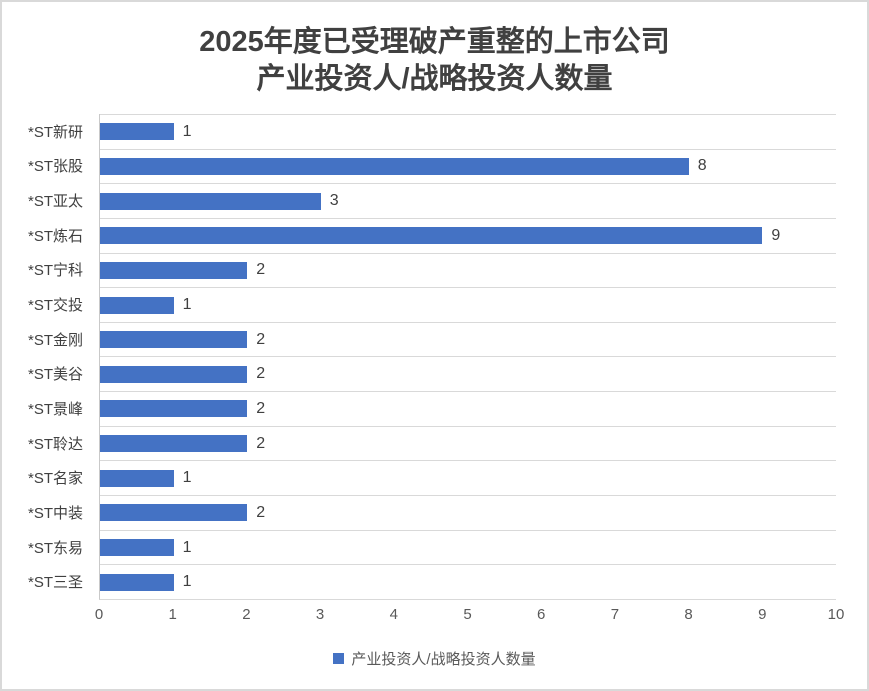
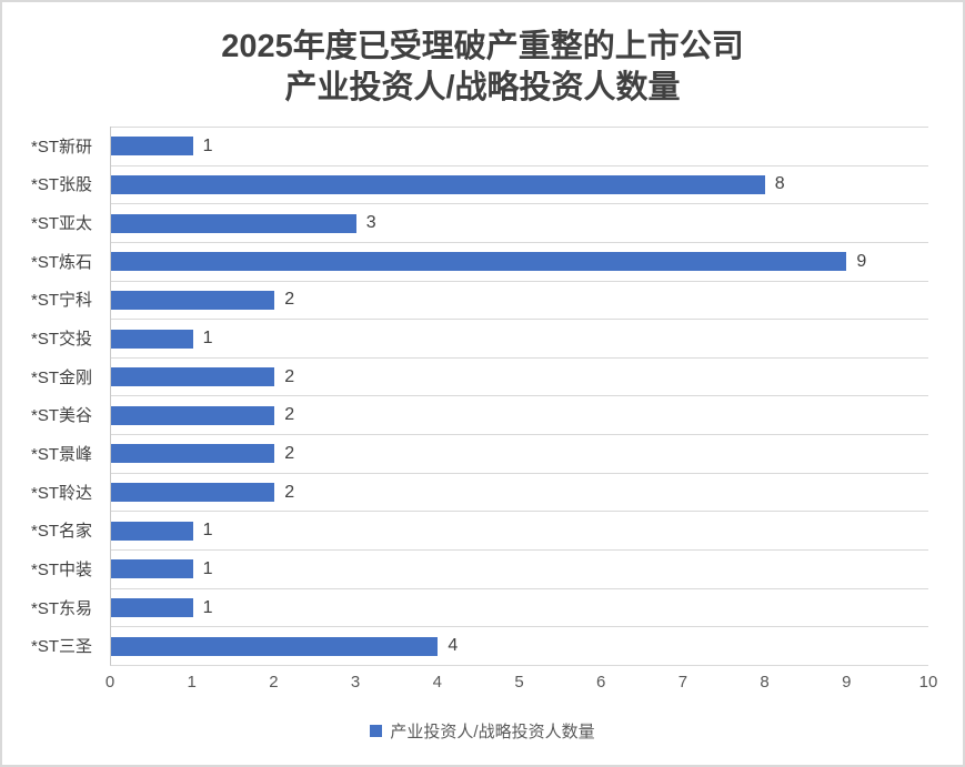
*ST中装: 2 -> 1
*ST三圣: 1 -> 4
